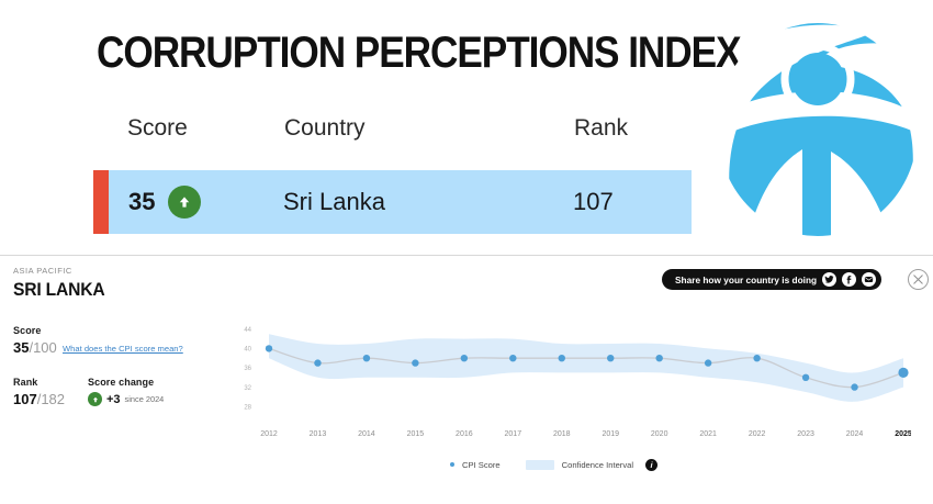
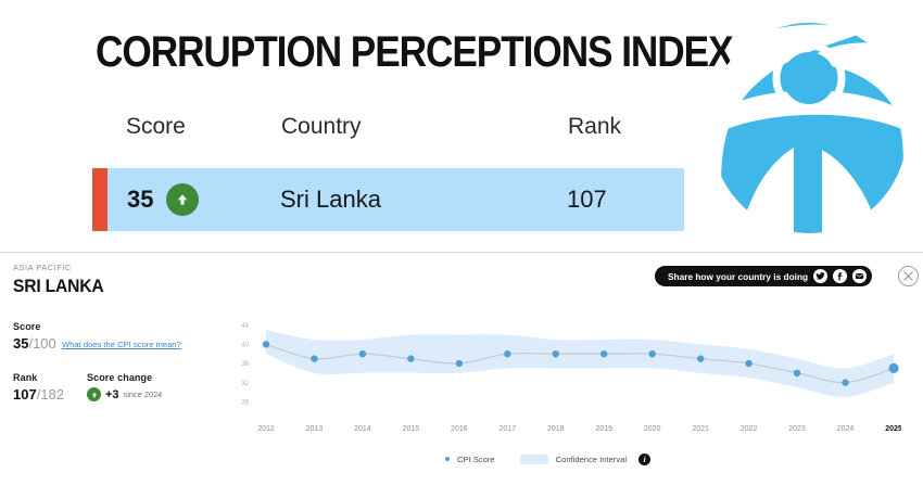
2016: 38 -> 36
2022: 38 -> 36
